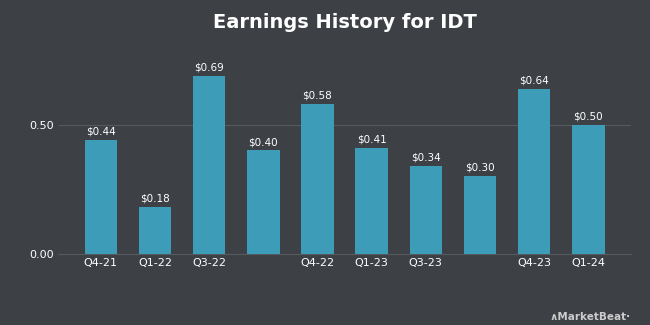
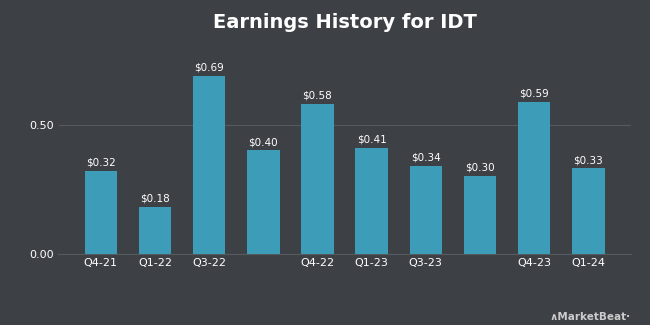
Q4-21: $0.44 -> $0.32
Q4-23: $0.64 -> $0.59
Q1-24: $0.50 -> $0.33
